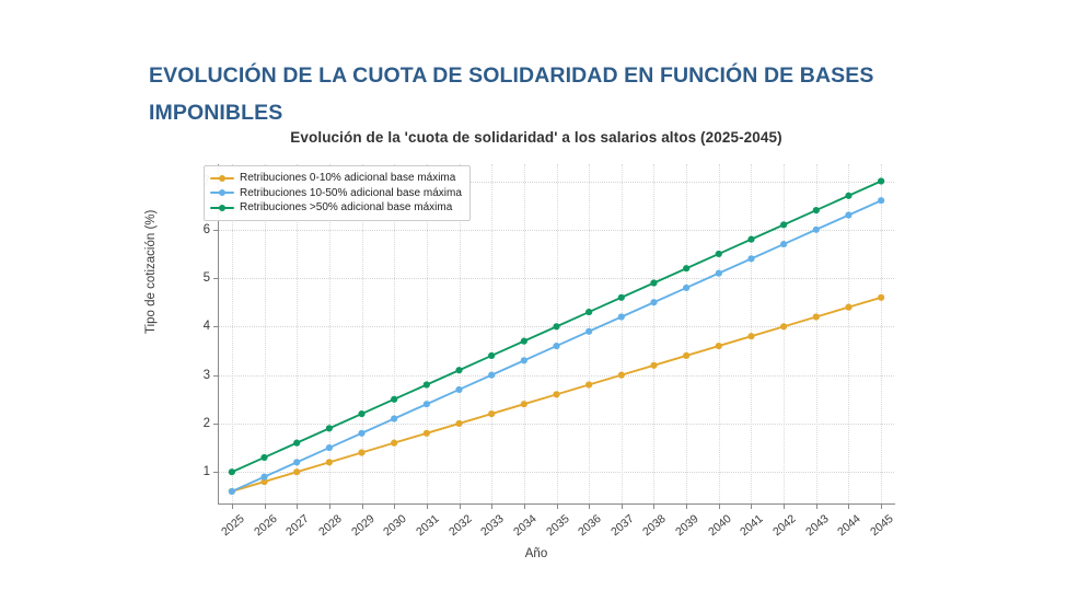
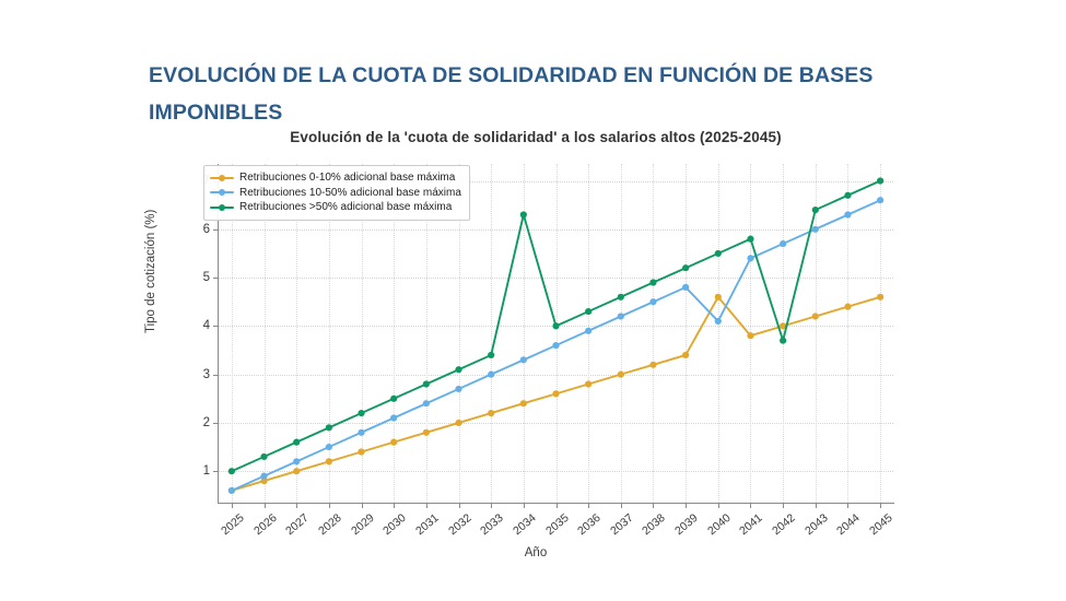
Retribuciones >50% adicional base máxima/2034: 3.7 -> 6.3
Retribuciones 0-10% adicional base máxima/2040: 3.6 -> 4.6
Retribuciones 10-50% adicional base máxima/2040: 5.1 -> 4.1
Retribuciones >50% adicional base máxima/2042: 6.1 -> 3.7
